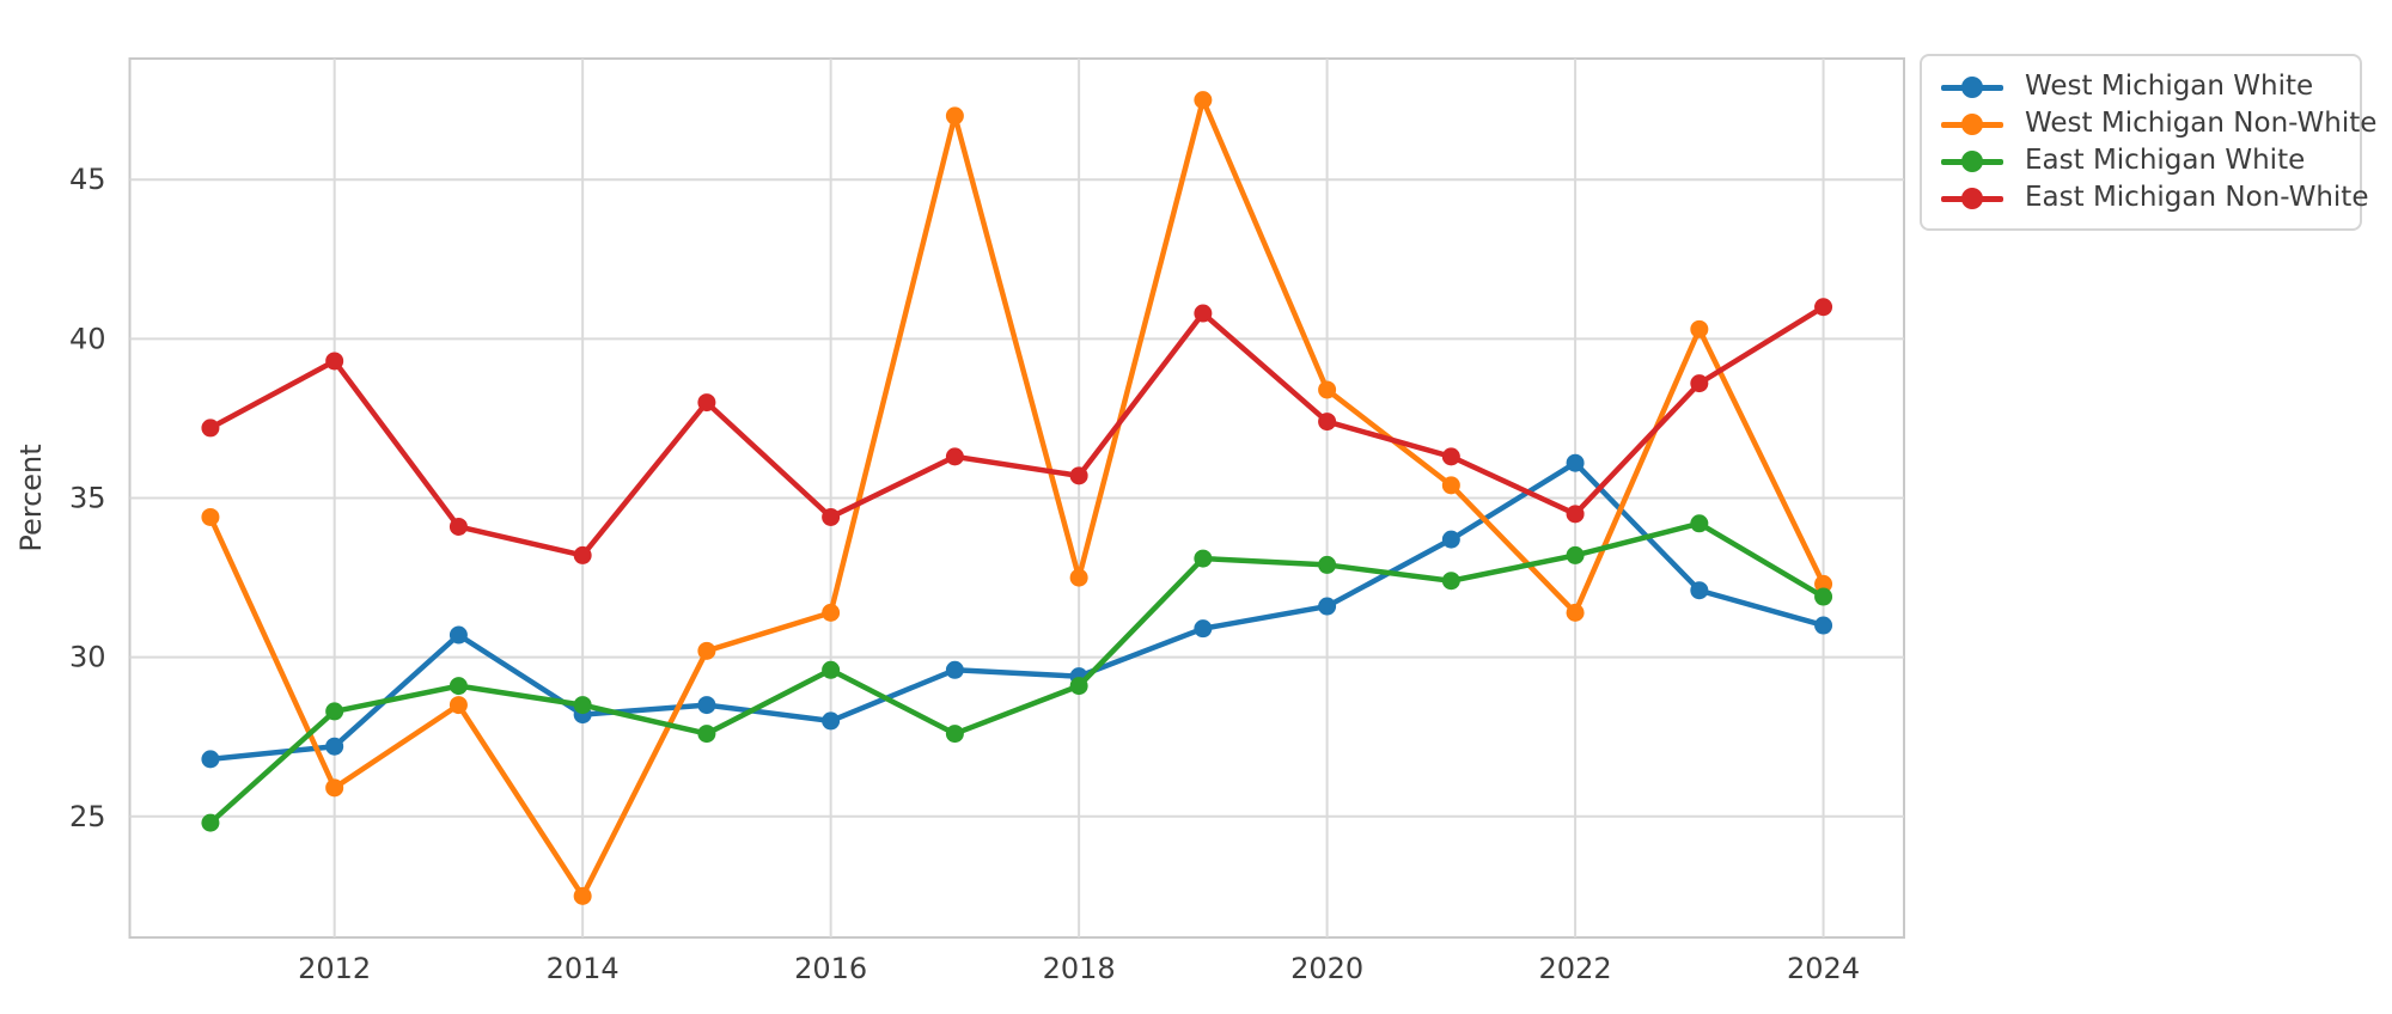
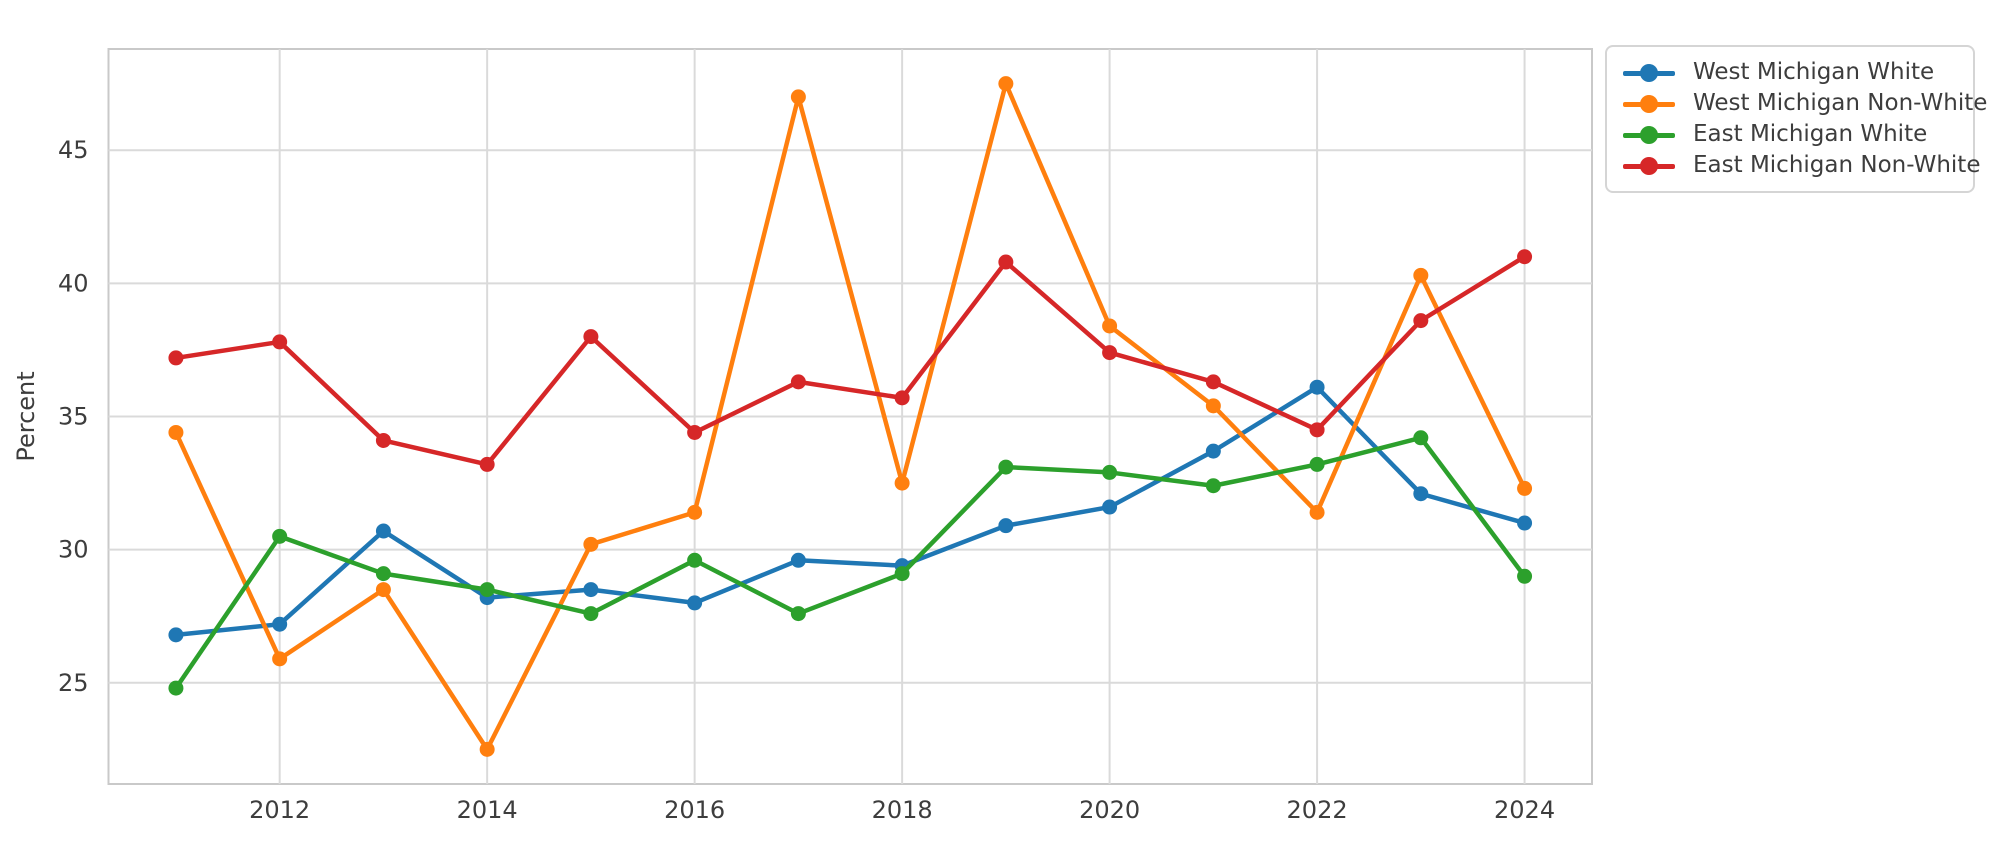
East Michigan White/2012: 28.3 -> 30.5
East Michigan Non-White/2012: 39.3 -> 37.8
East Michigan White/2024: 31.9 -> 29.0
